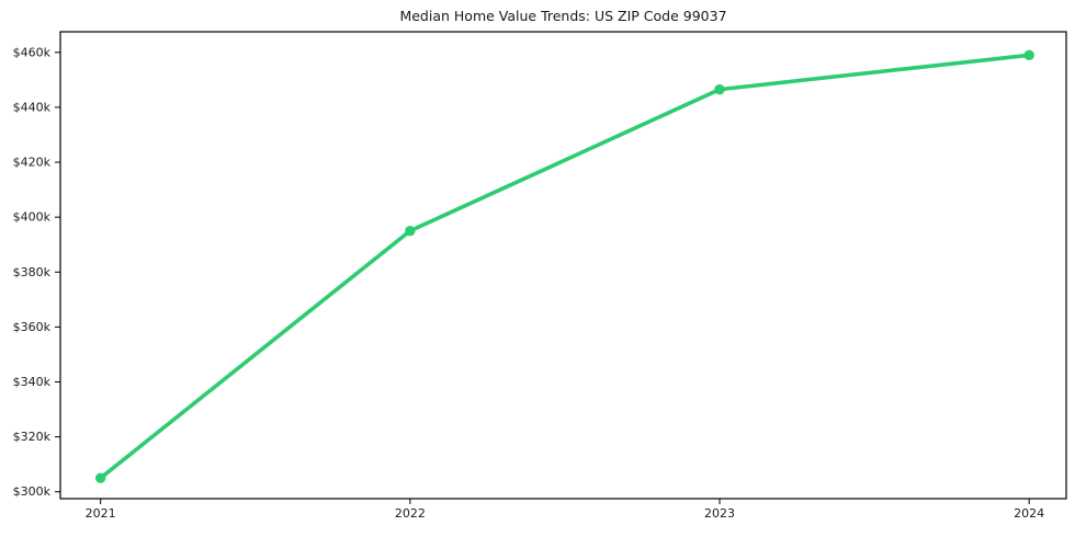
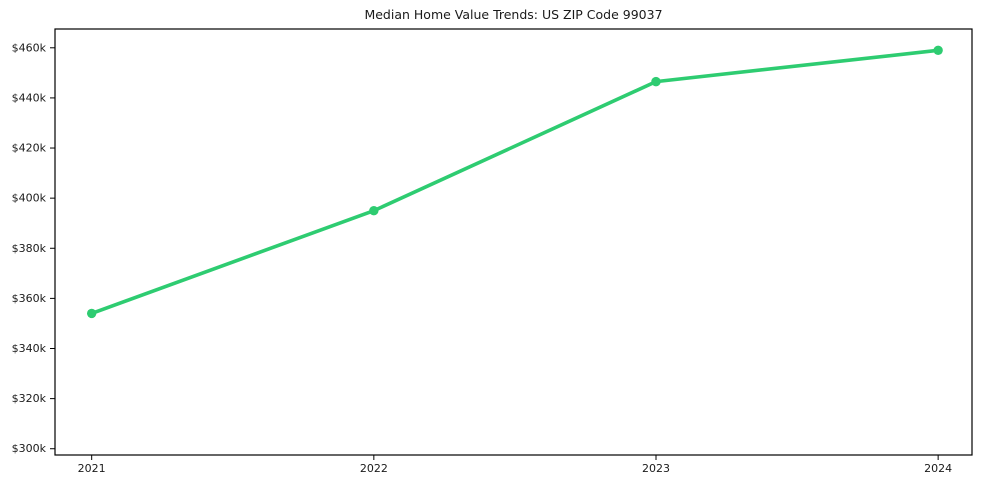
2021: $305k -> $354k
